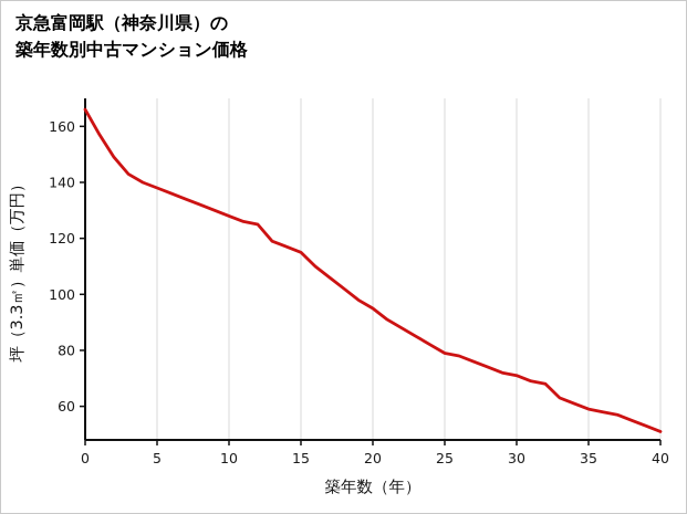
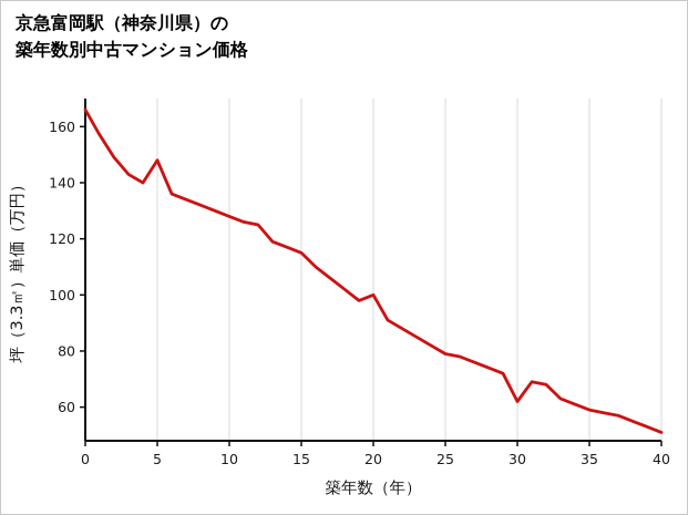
5: 138 -> 148
20: 95 -> 100
30: 71 -> 62
